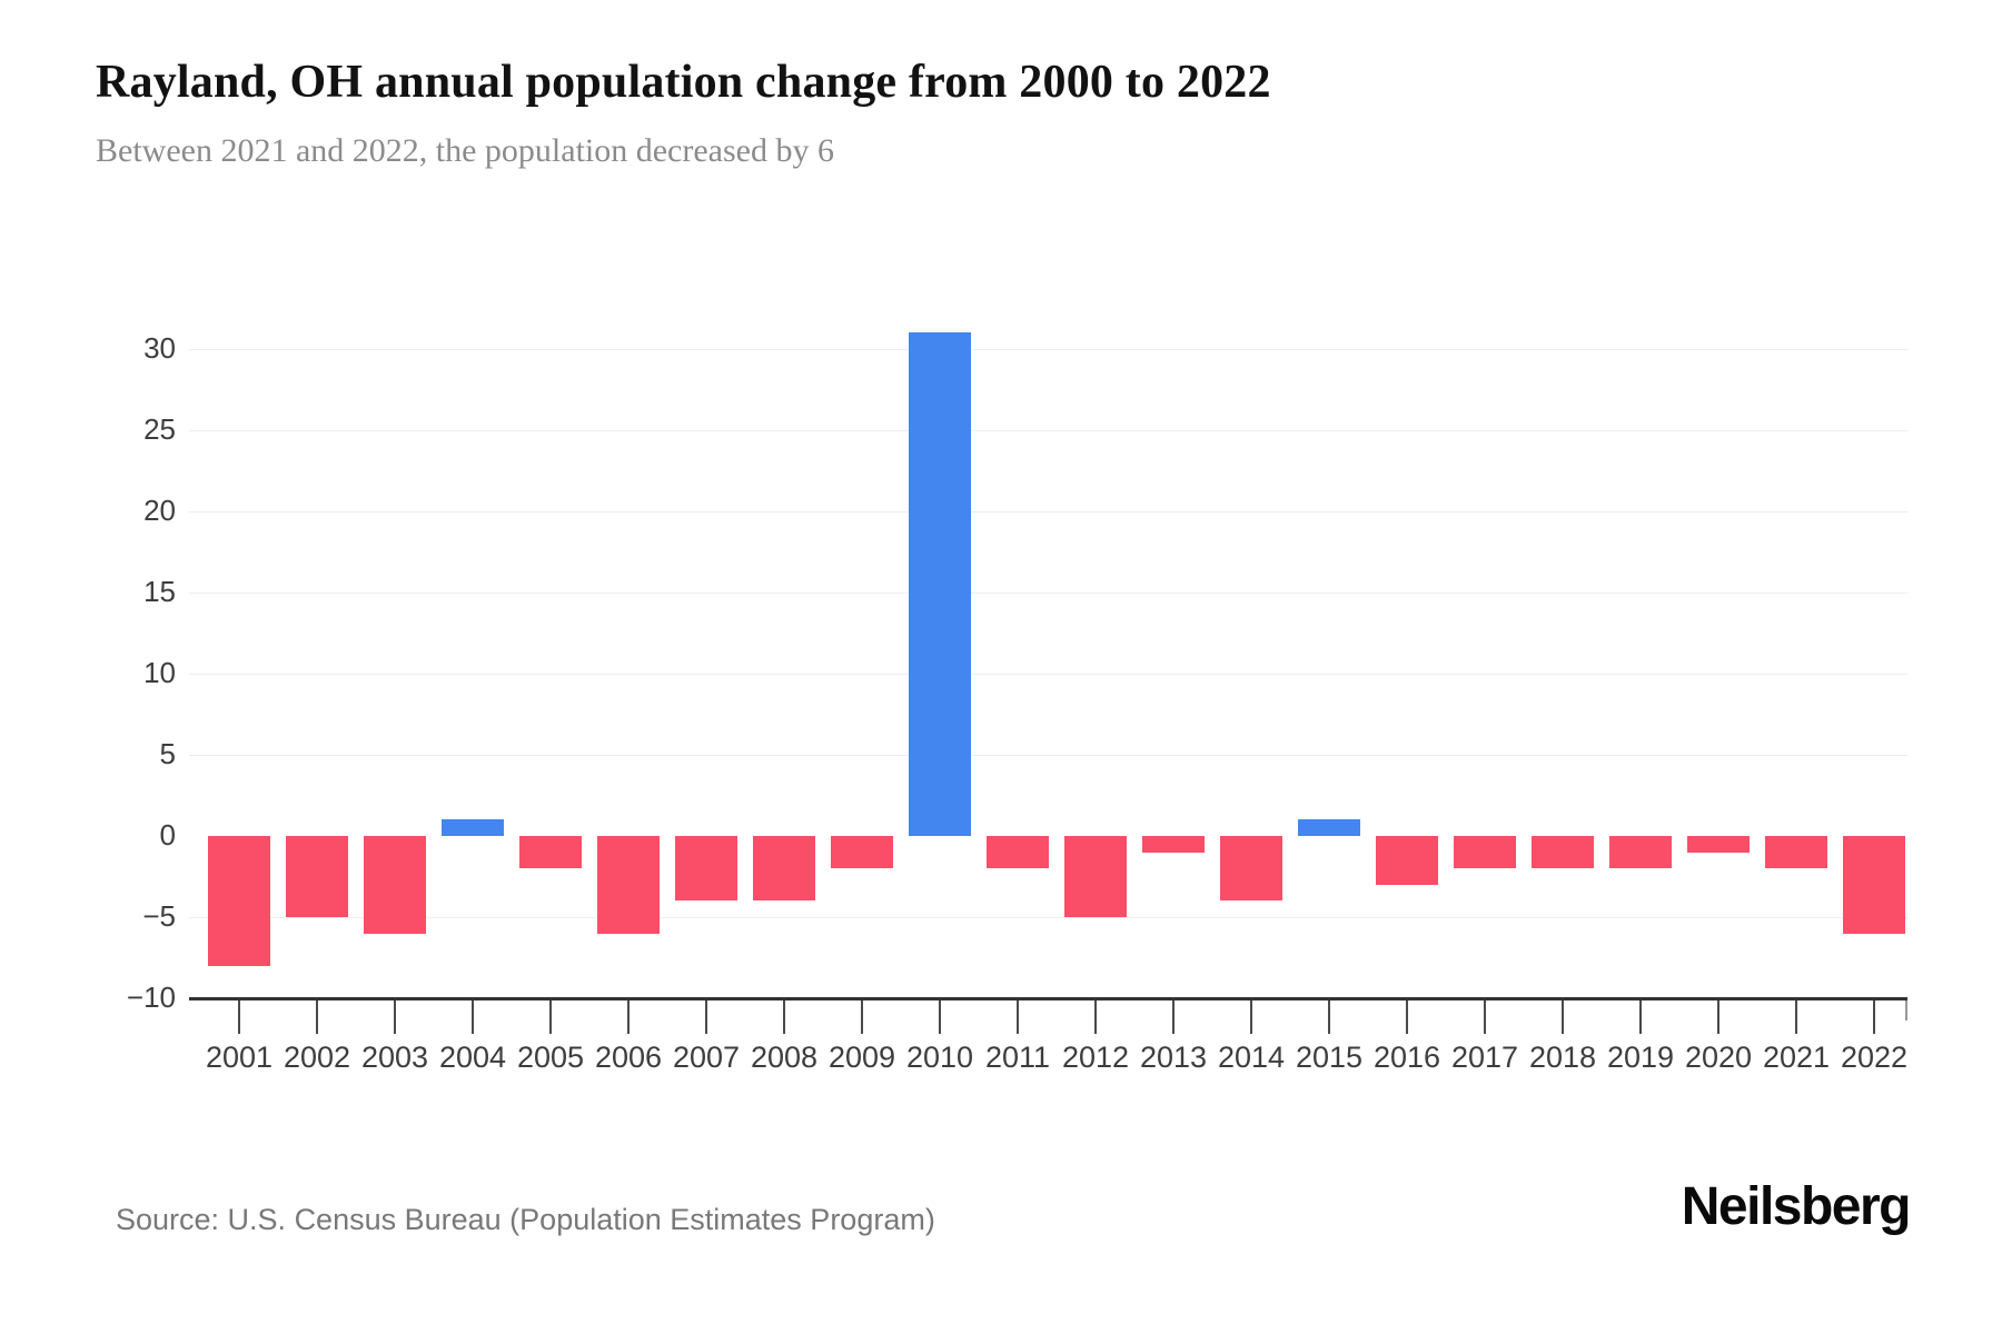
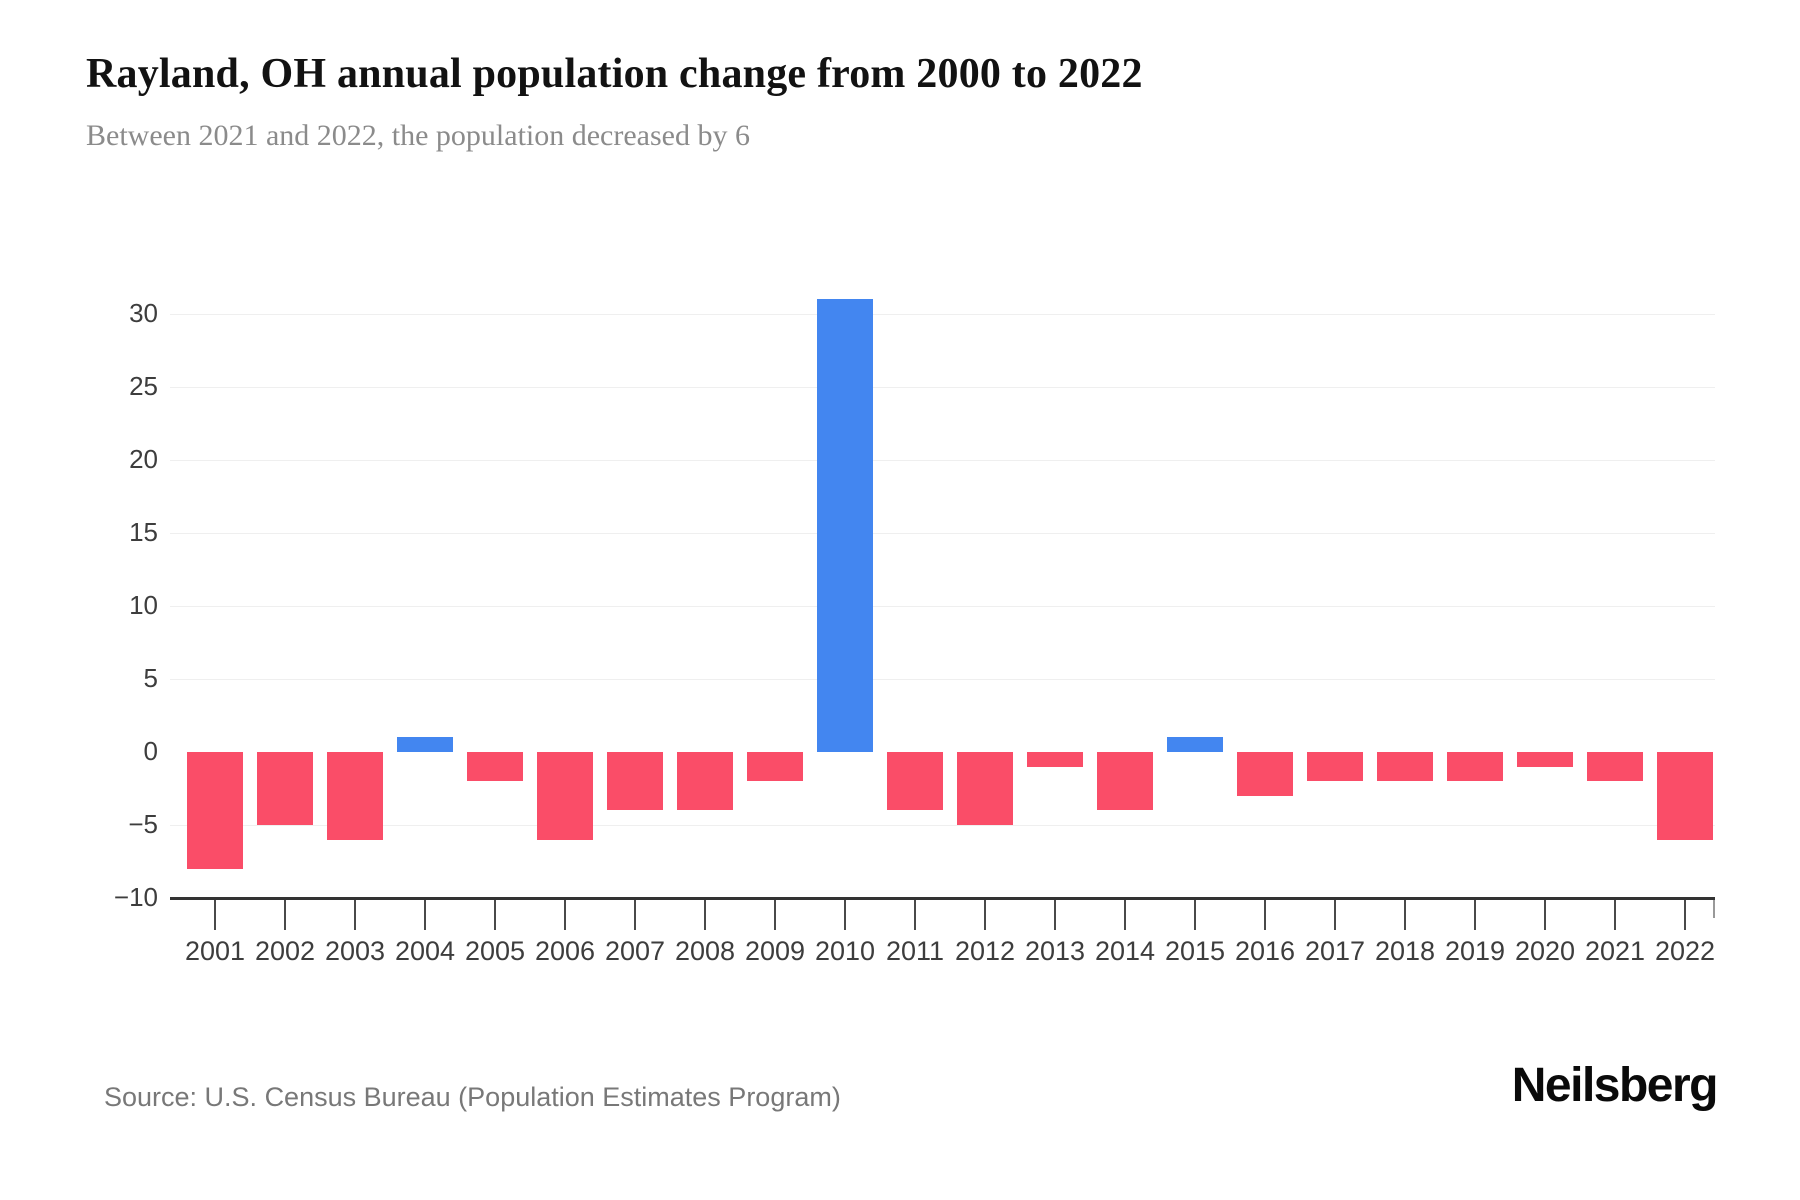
2011: -2 -> -4
